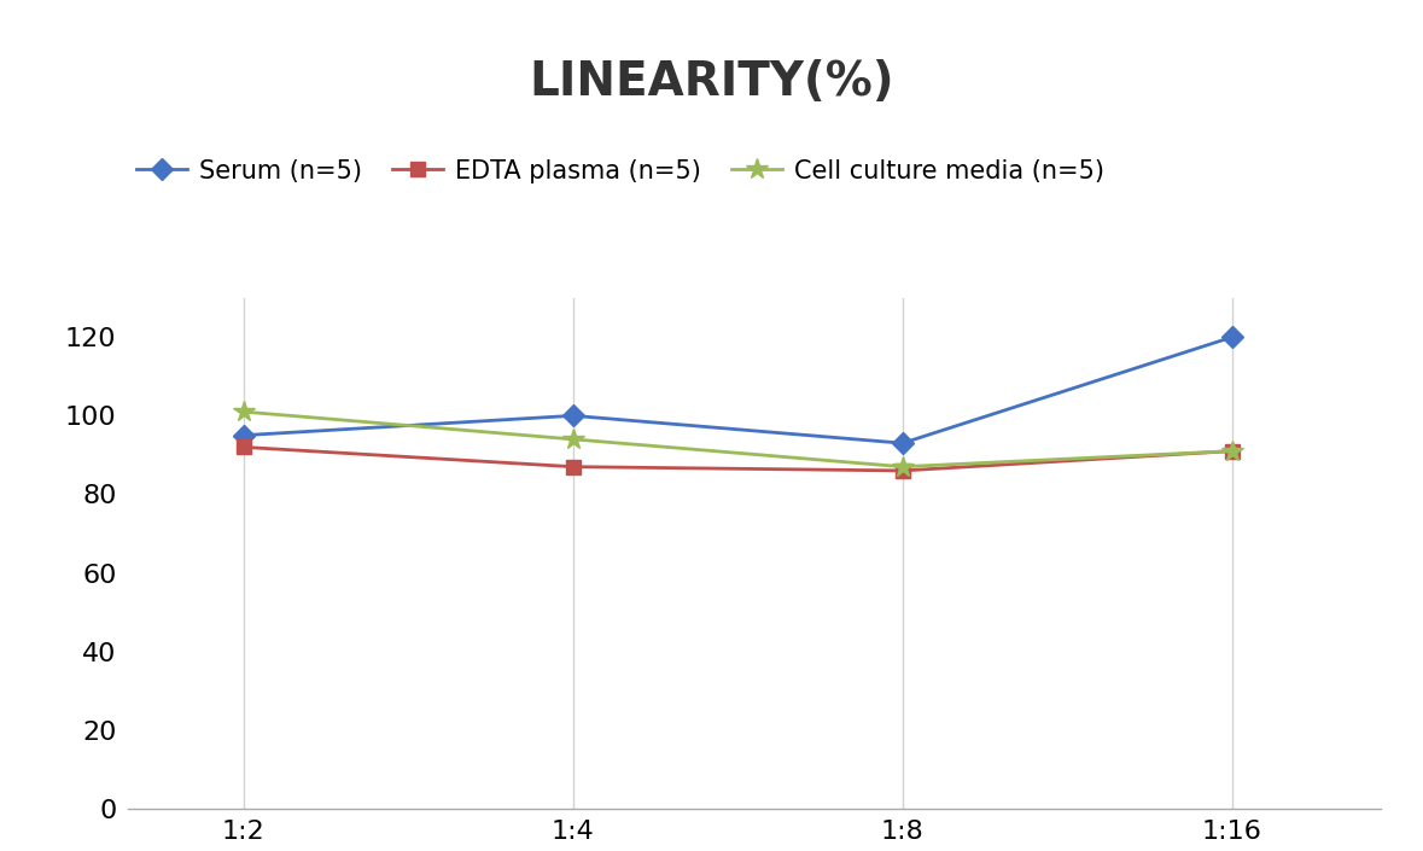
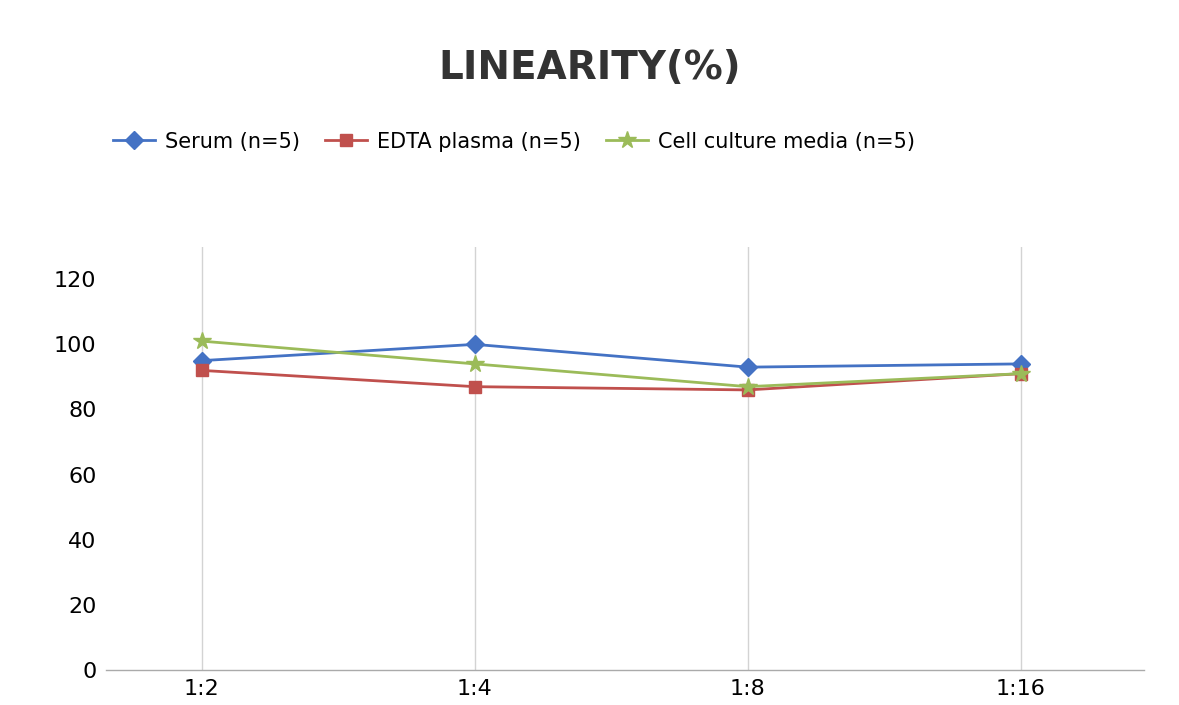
Serum (n=5)/1:16: 120 -> 94
